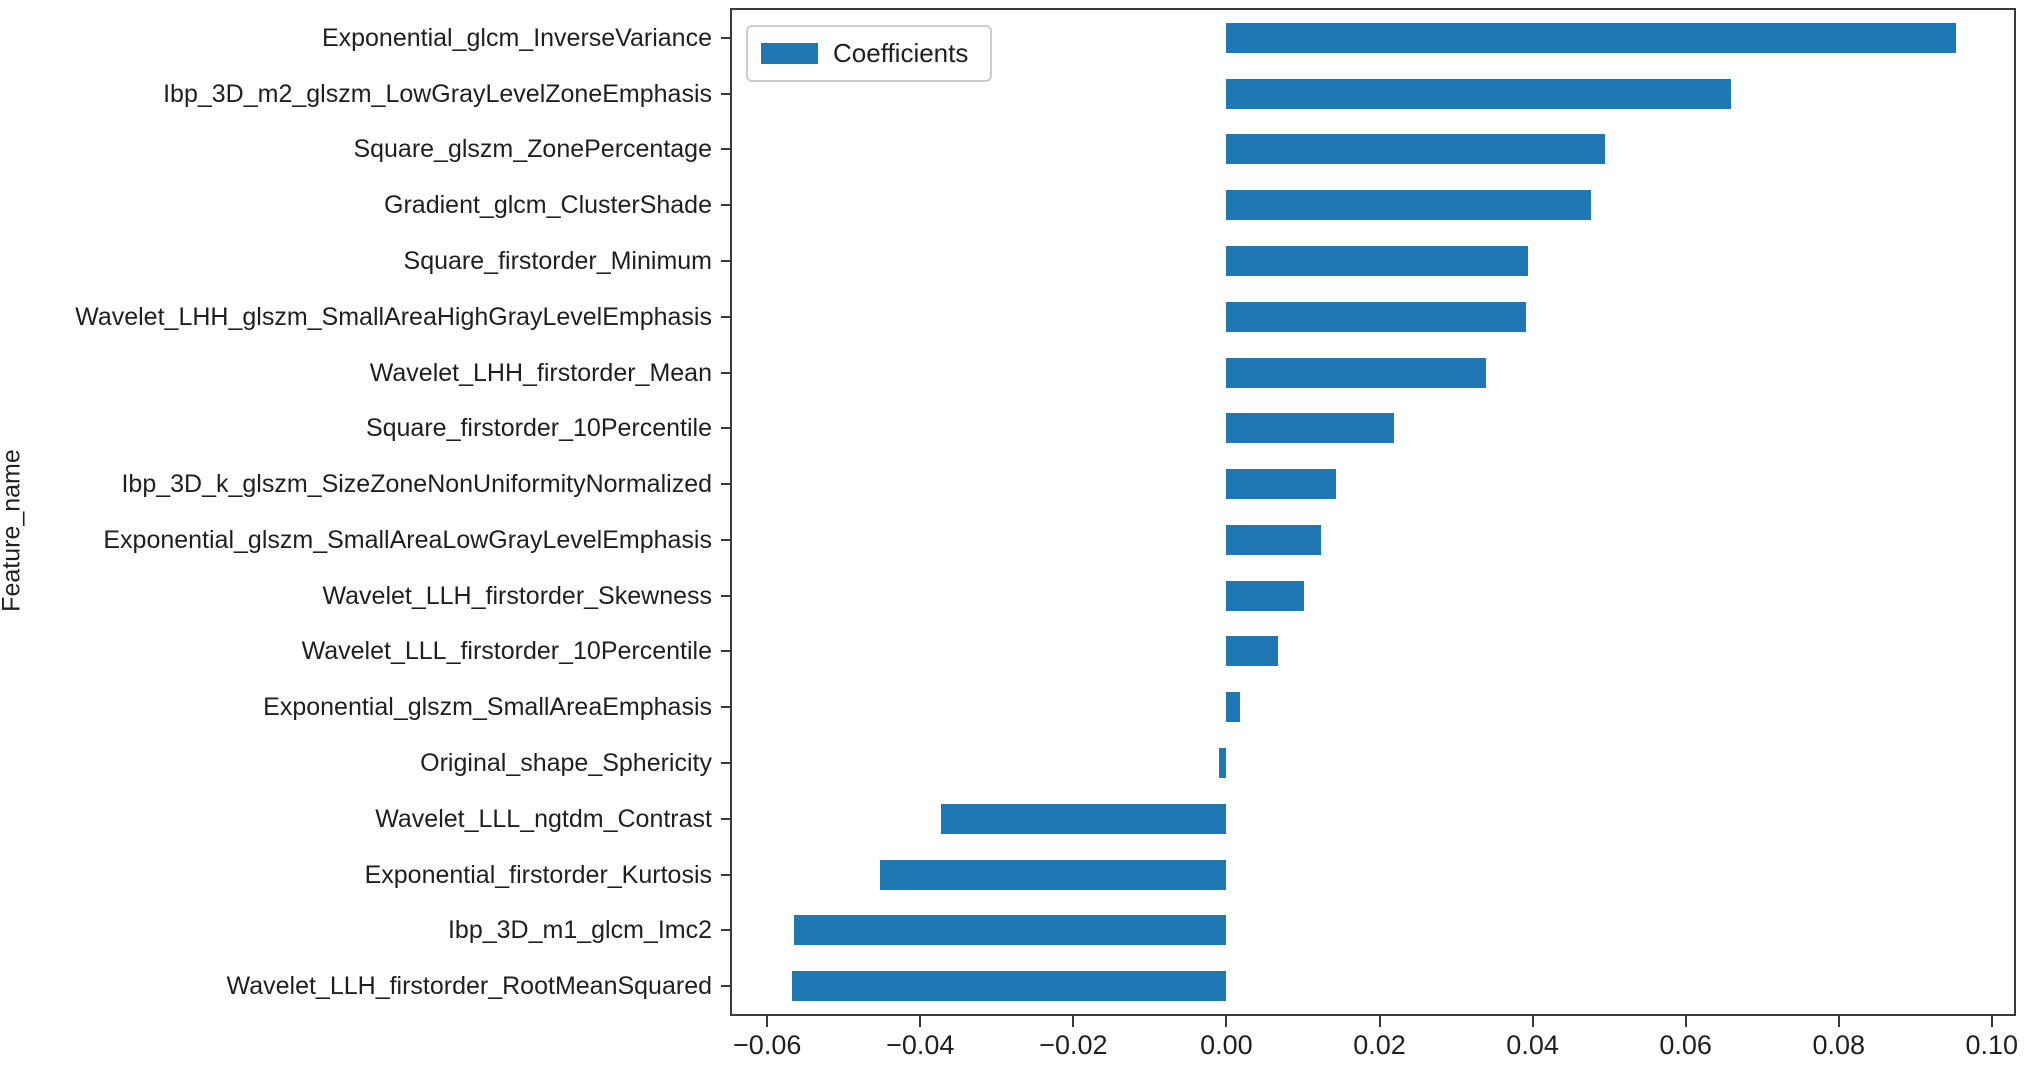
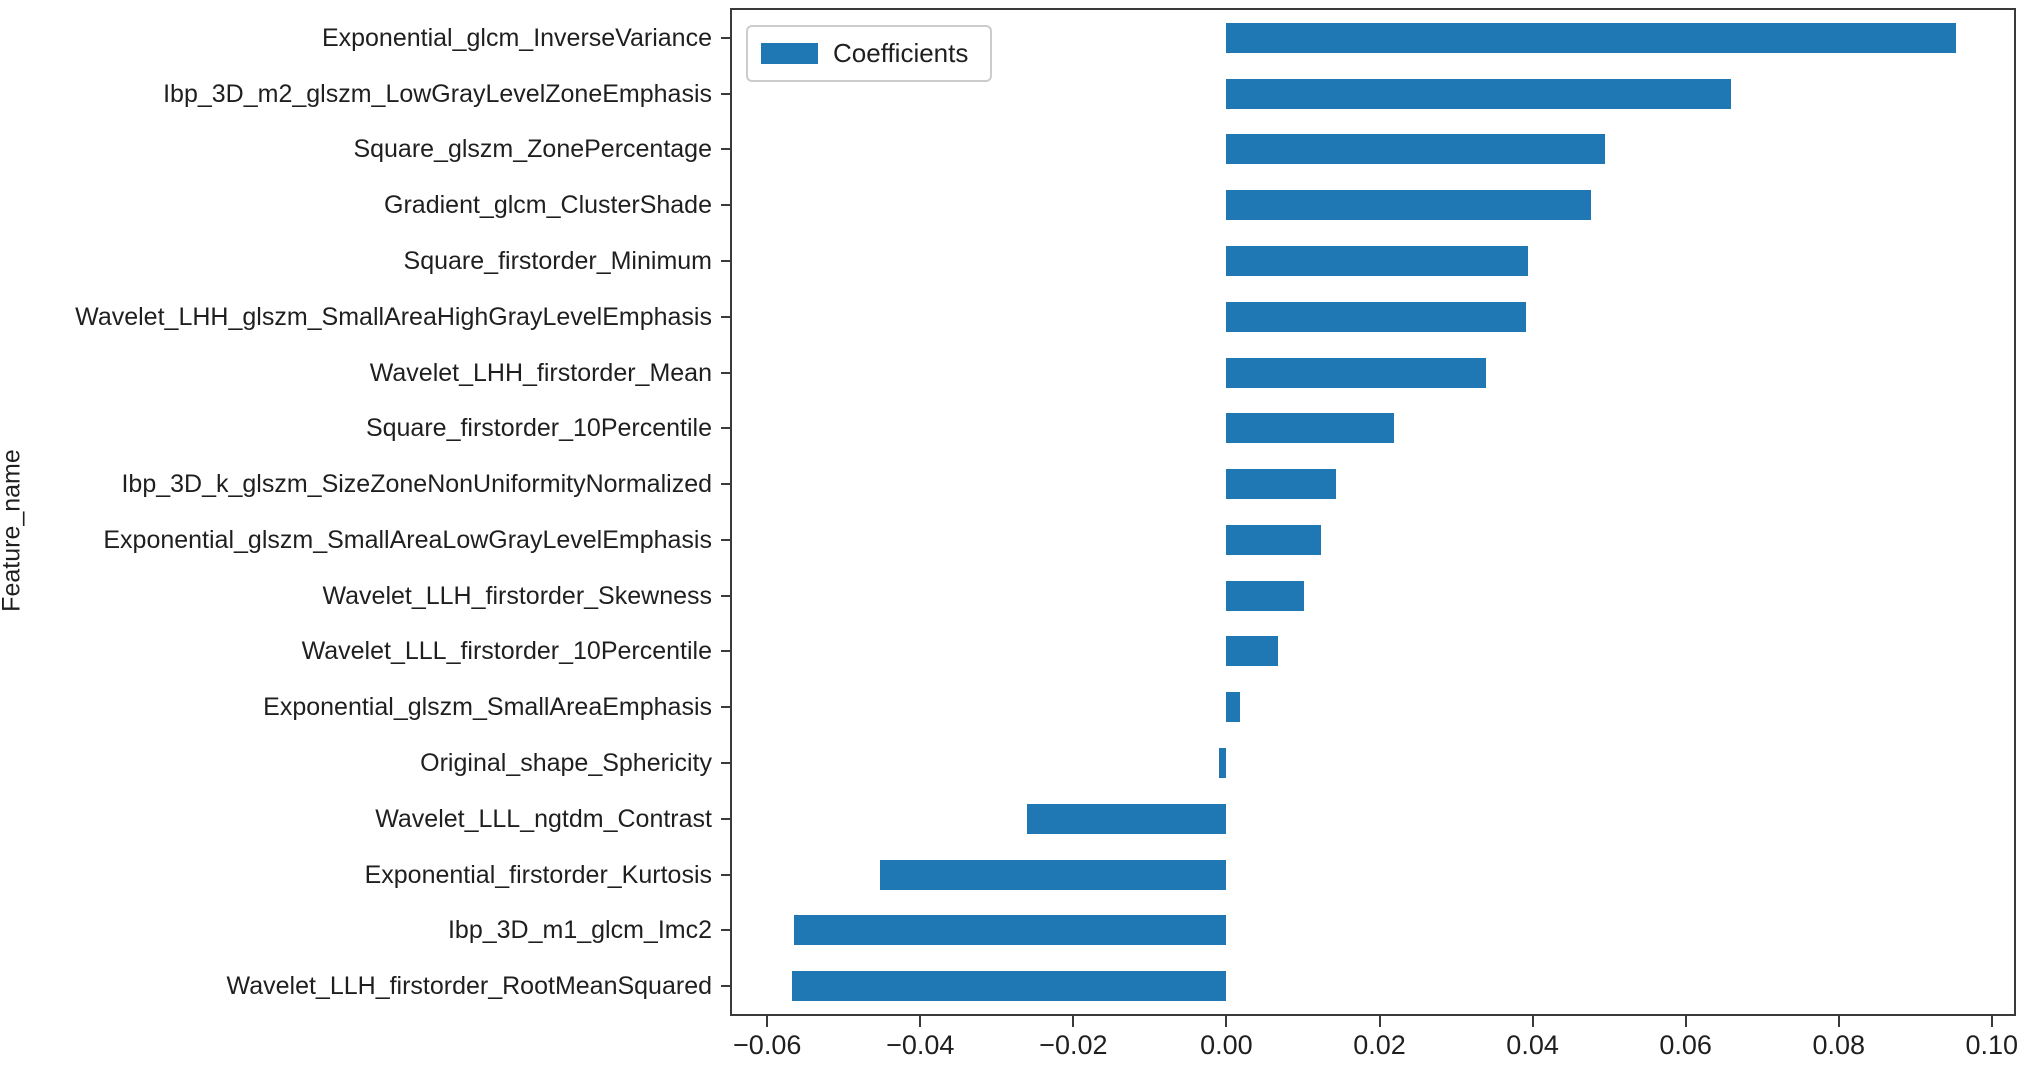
Wavelet_LLL_ngtdm_Contrast: -0.037 -> -0.026
